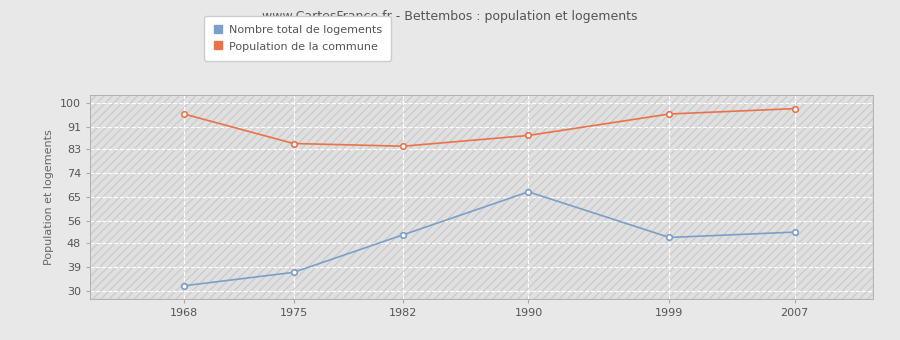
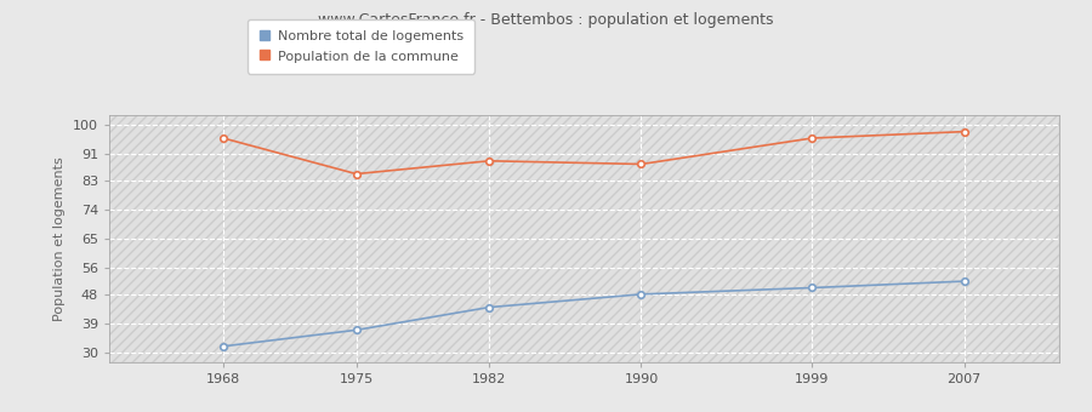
Nombre total de logements/1982: 51 -> 44
Population de la commune/1982: 84 -> 89
Nombre total de logements/1990: 67 -> 48
